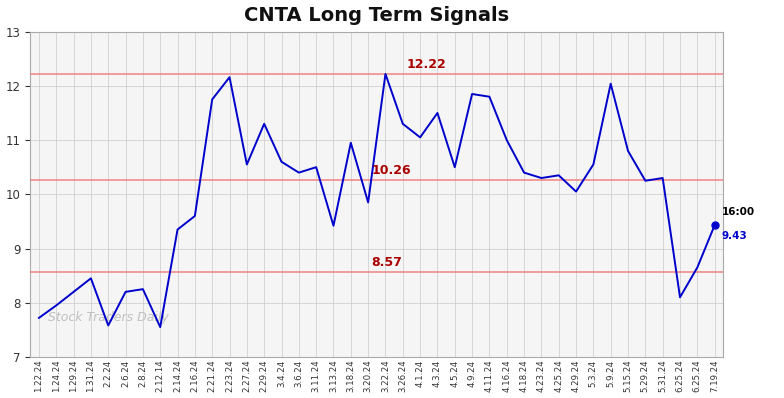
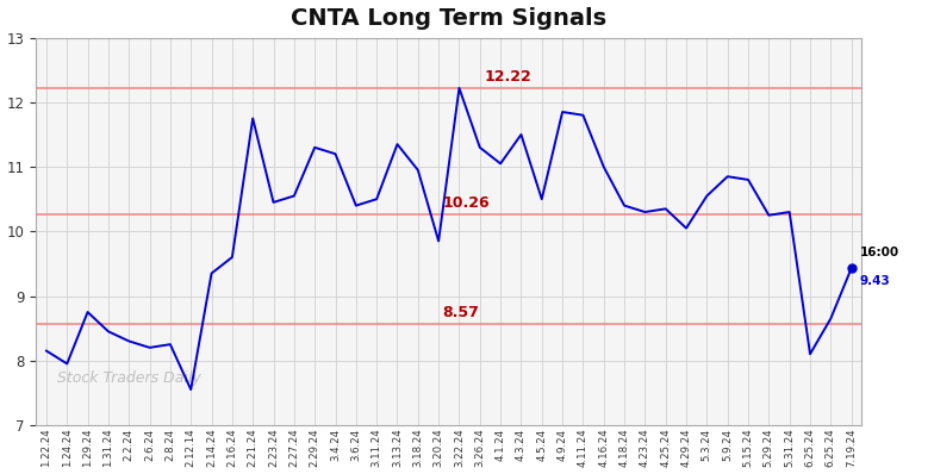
1.22.24: 7.72 -> 8.15
1.29.24: 8.20 -> 8.75
2.2.24: 7.58 -> 8.30
2.23.24: 12.16 -> 10.45
3.4.24: 10.60 -> 11.20
3.13.24: 9.42 -> 11.35
5.9.24: 12.04 -> 10.85
